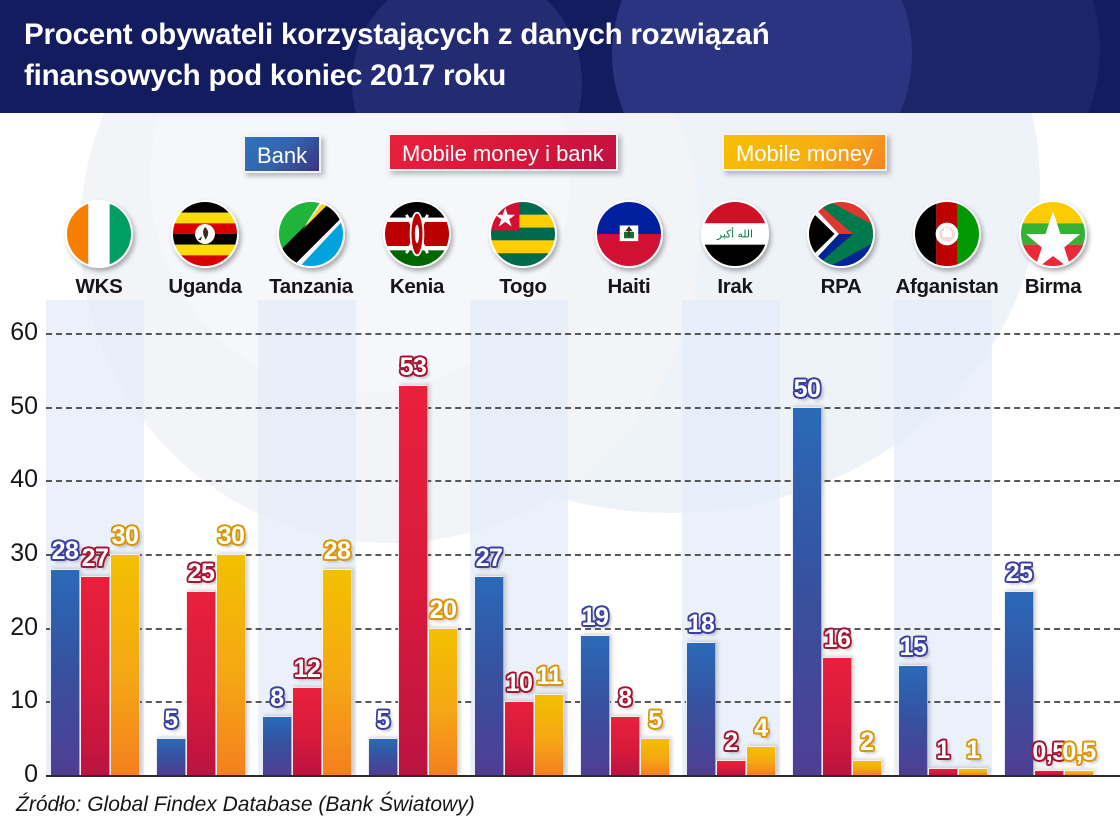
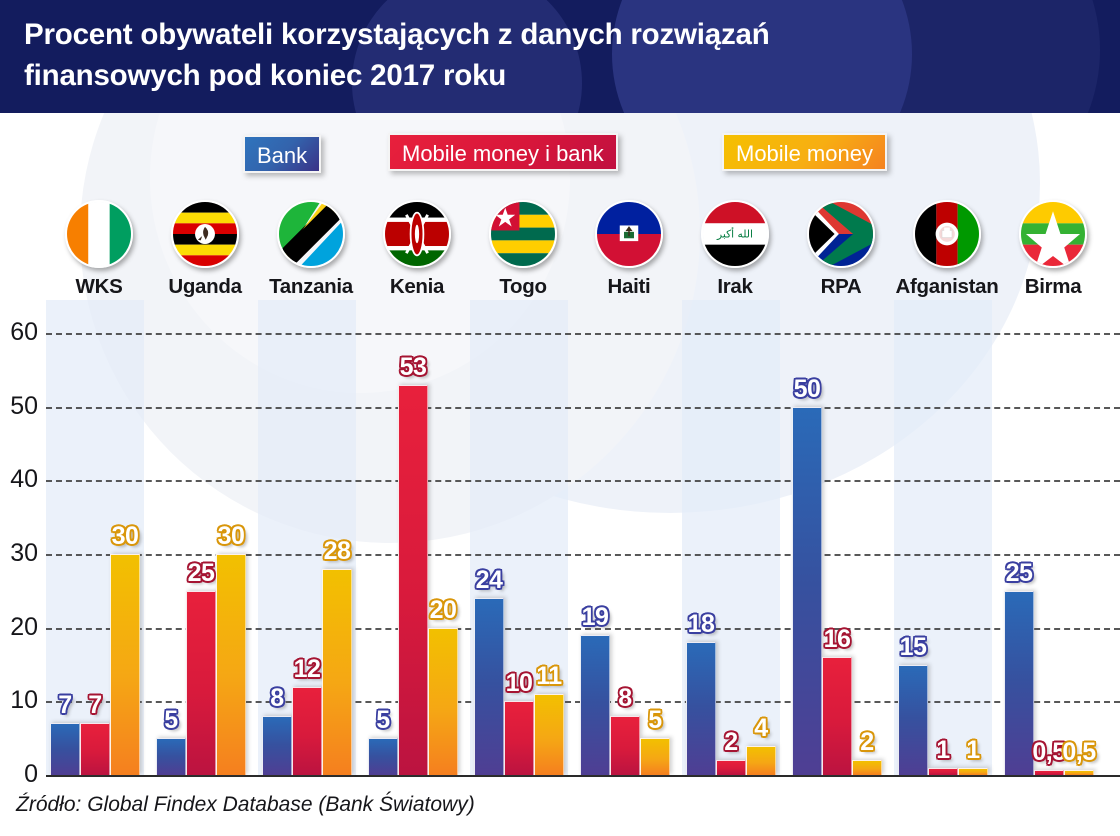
Bank/WKS: 28 -> 7
Mobile money i bank/WKS: 27 -> 7
Bank/Togo: 27 -> 24
